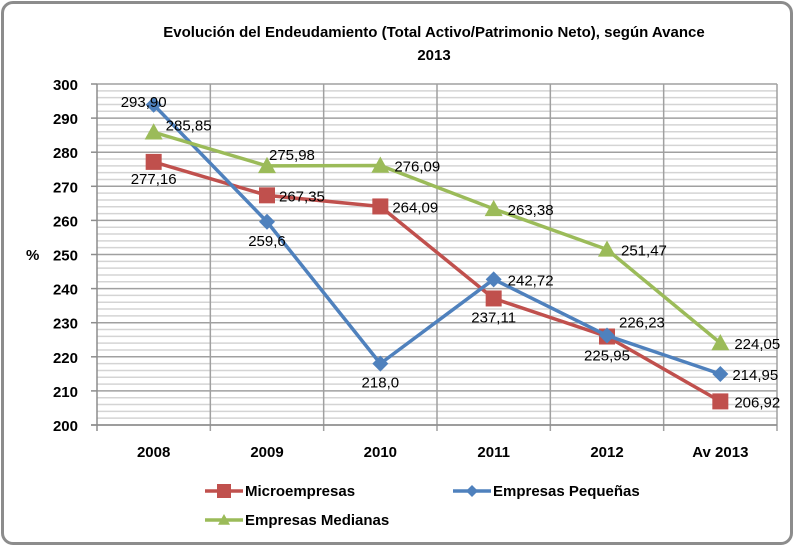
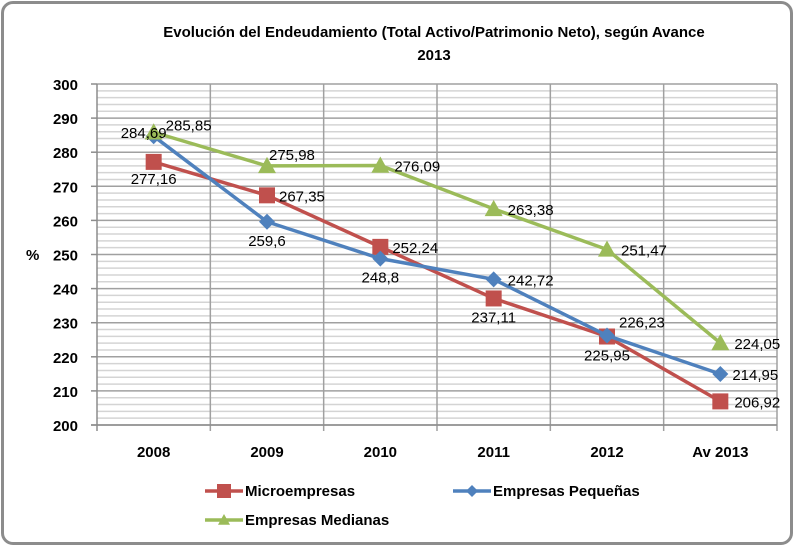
Empresas Pequeñas/2008: 293,90 -> 284,69
Microempresas/2010: 264,09 -> 252,24
Empresas Pequeñas/2010: 218,0 -> 248,8
